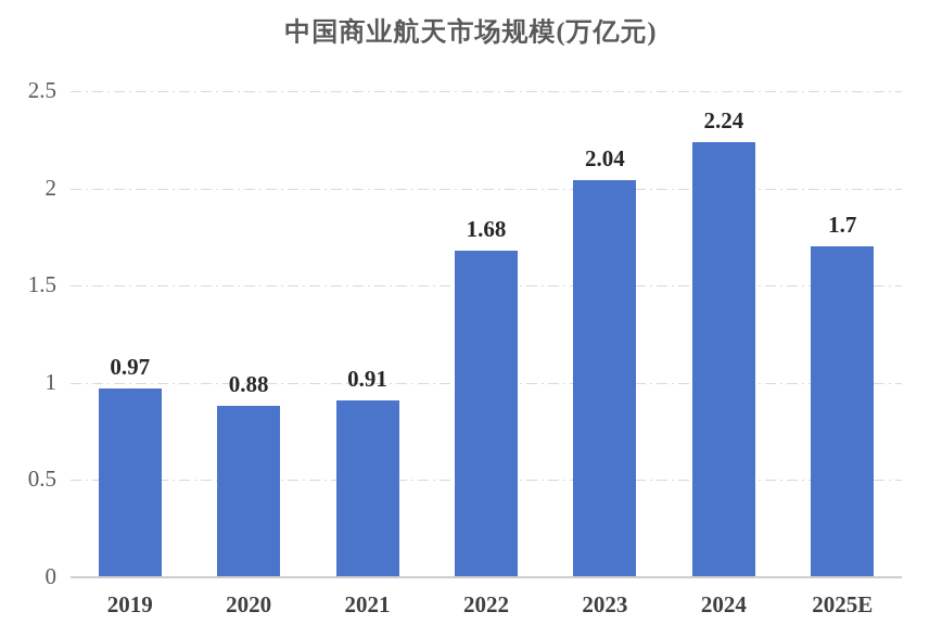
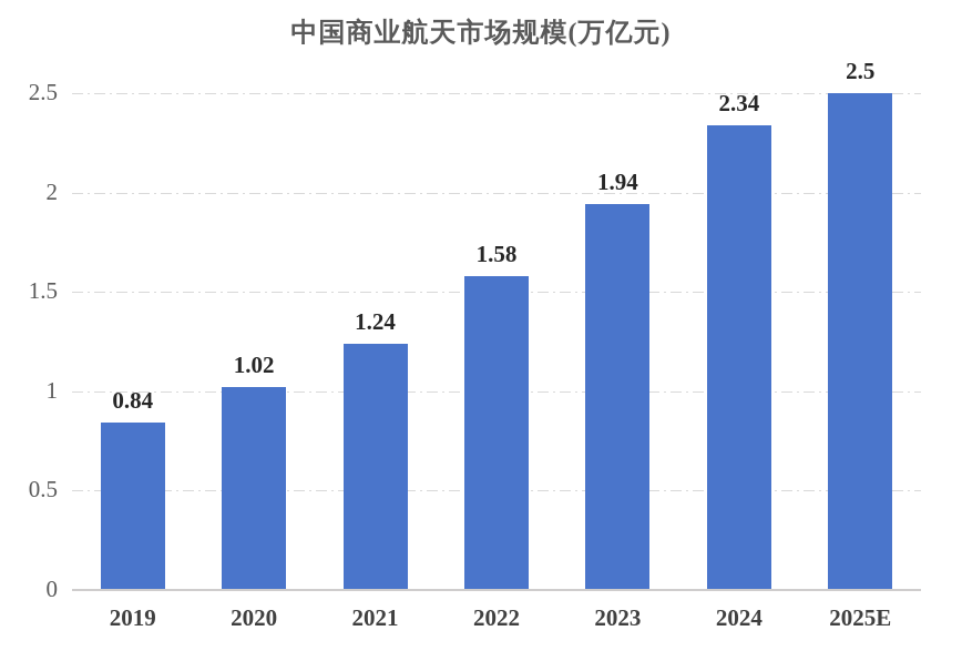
2019: 0.97 -> 0.84
2020: 0.88 -> 1.02
2021: 0.91 -> 1.24
2022: 1.68 -> 1.58
2023: 2.04 -> 1.94
2024: 2.24 -> 2.34
2025E: 1.7 -> 2.5
